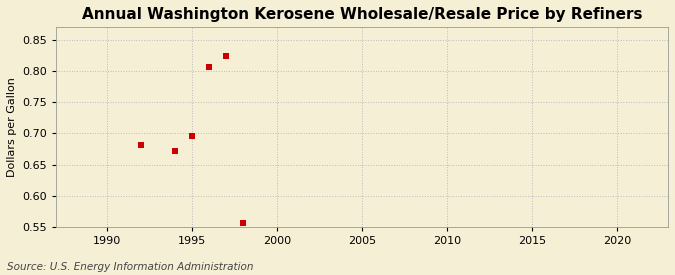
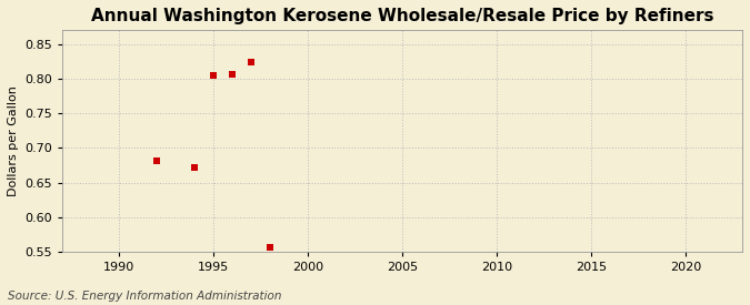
1995: 0.696 -> 0.804
